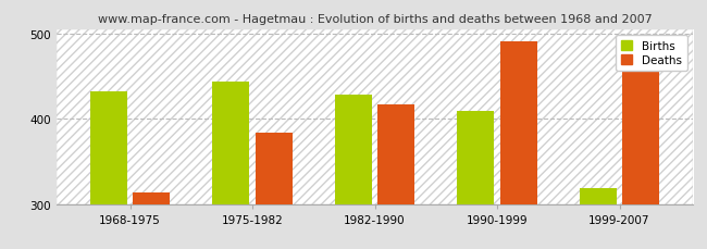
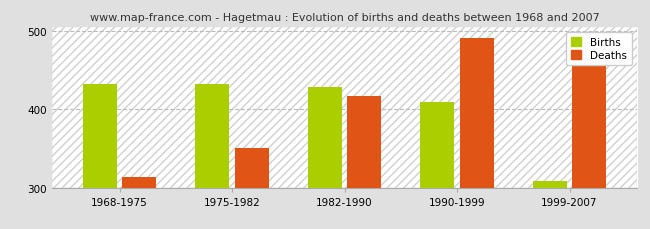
Births/1975-1982: 444 -> 432
Deaths/1975-1982: 384 -> 350
Births/1999-2007: 318 -> 309
